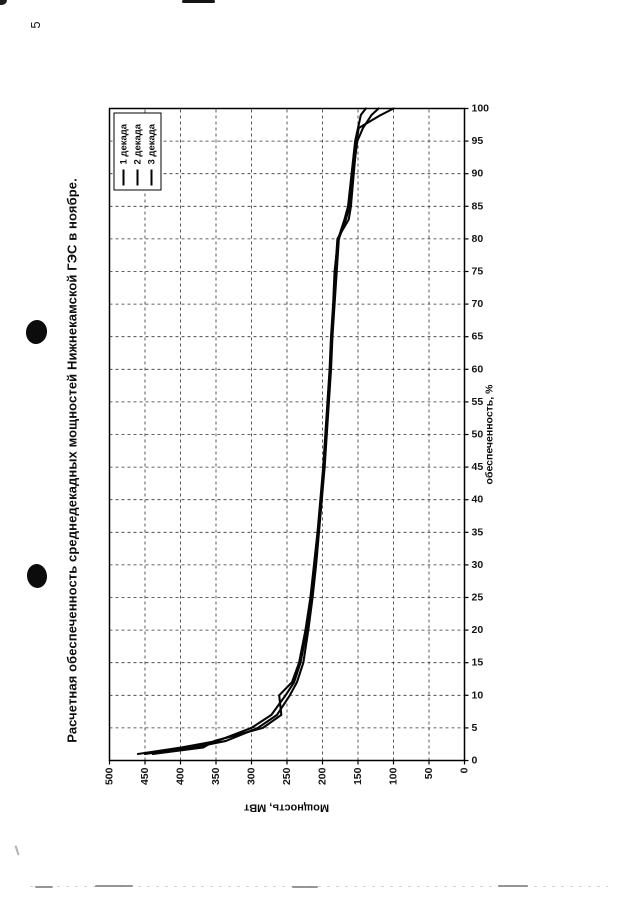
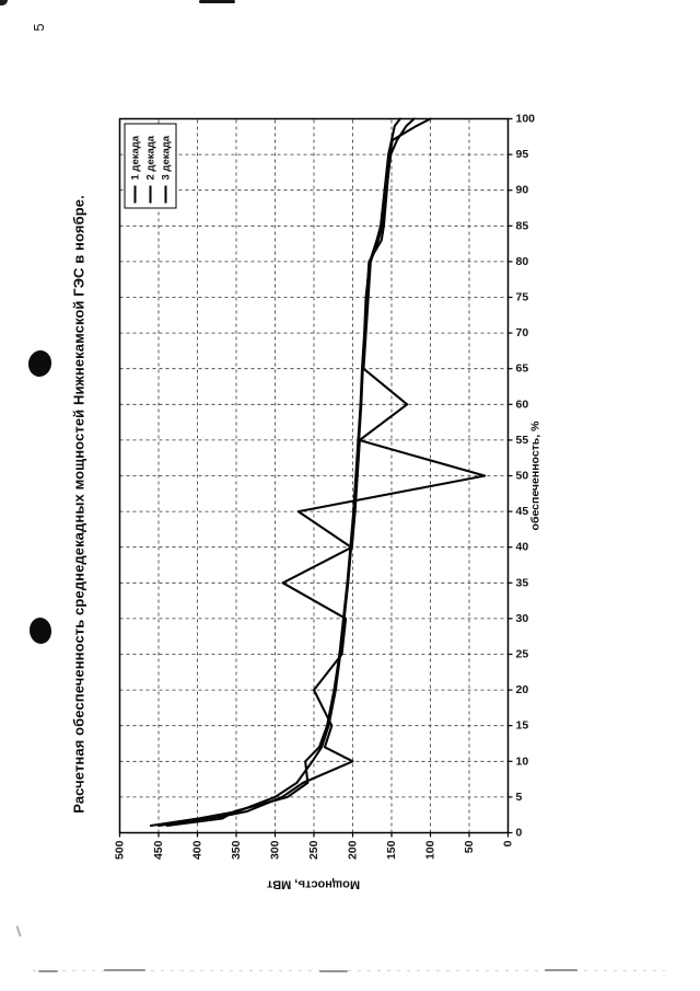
2 декада/10: 250 -> 200
2 декада/20: 220 -> 250
2 декада/35: 200 -> 290
1 декада/45: 200 -> 270
1 декада/50: 200 -> 30
2 декада/60: 190 -> 130
